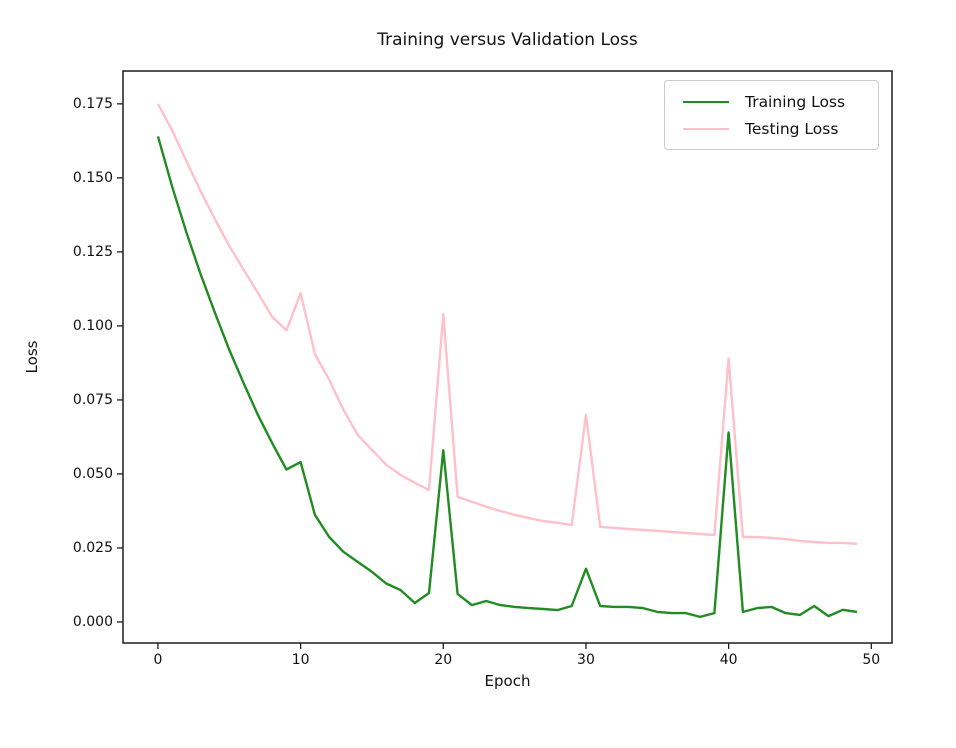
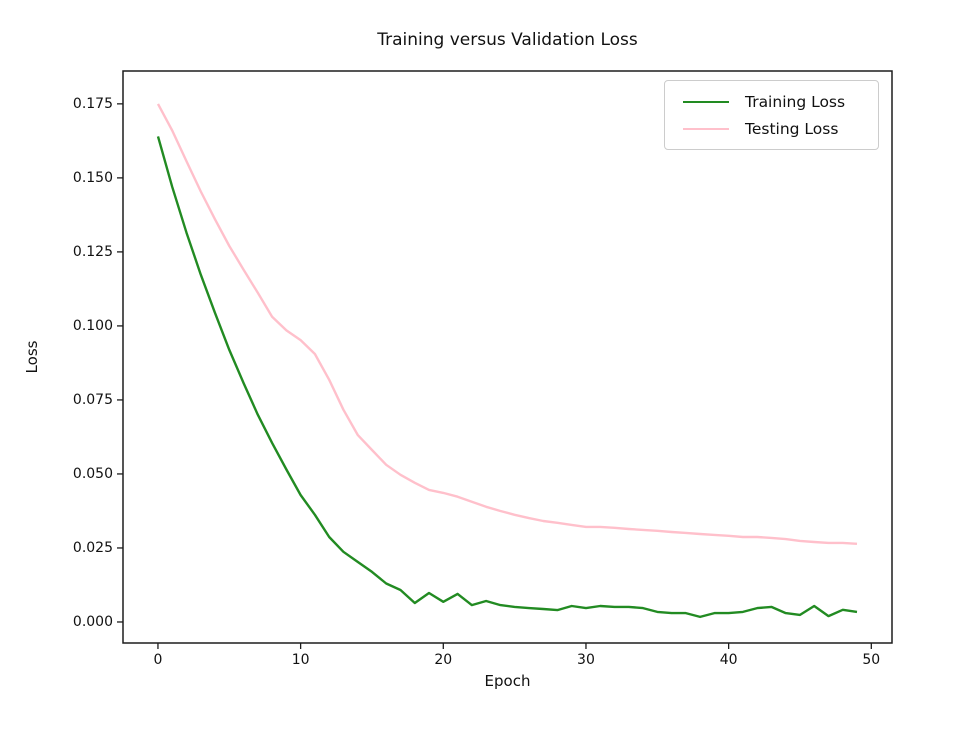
Training Loss/10: 0.054 -> 0.043
Testing Loss/10: 0.111 -> 0.095
Training Loss/20: 0.058 -> 0.007
Testing Loss/20: 0.104 -> 0.044
Training Loss/30: 0.018 -> 0.005
Testing Loss/30: 0.070 -> 0.032
Training Loss/40: 0.064 -> 0.003
Testing Loss/40: 0.089 -> 0.029
